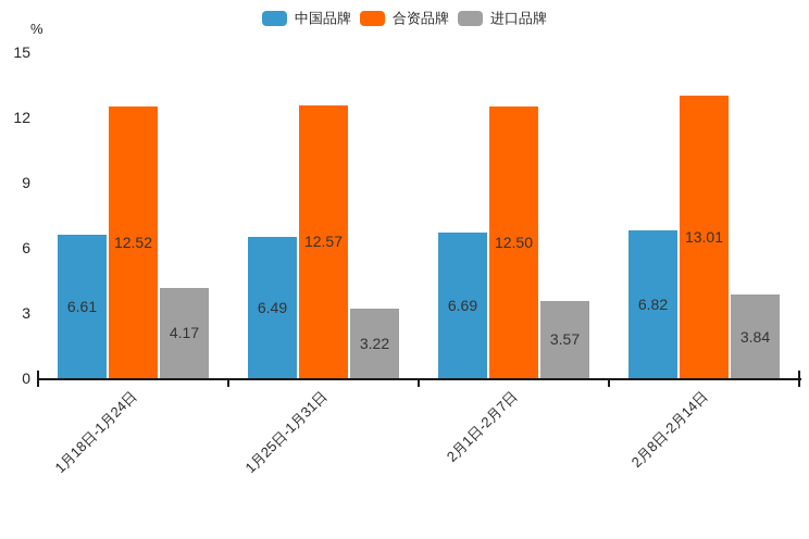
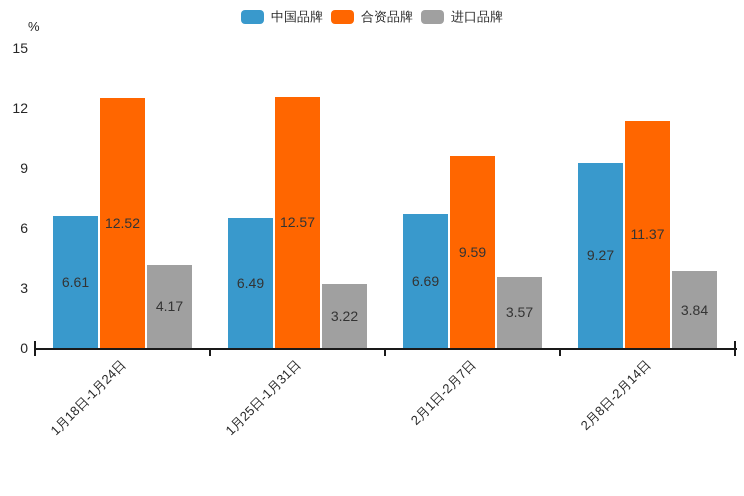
合资品牌/2月1日-2月7日: 12.50 -> 9.59
中国品牌/2月8日-2月14日: 6.82 -> 9.27
合资品牌/2月8日-2月14日: 13.01 -> 11.37
